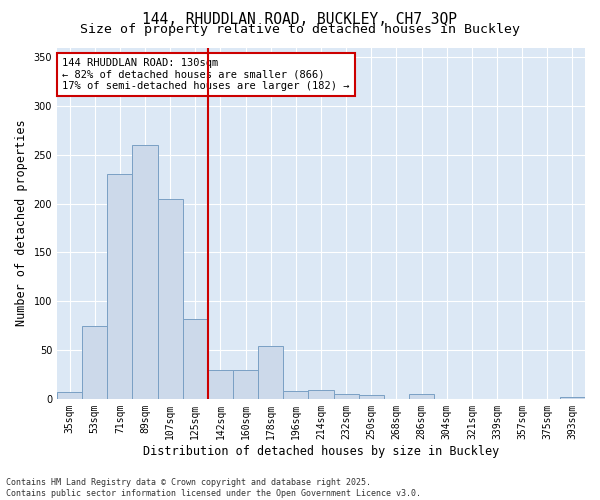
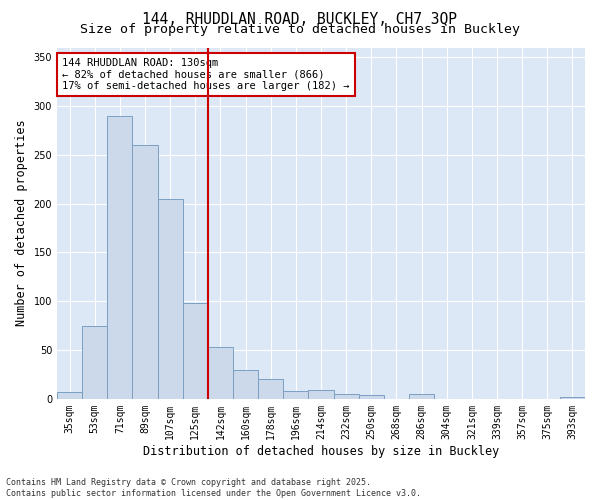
71sqm: 230 -> 290
125sqm: 82 -> 98
142sqm: 30 -> 53
178sqm: 54 -> 20
